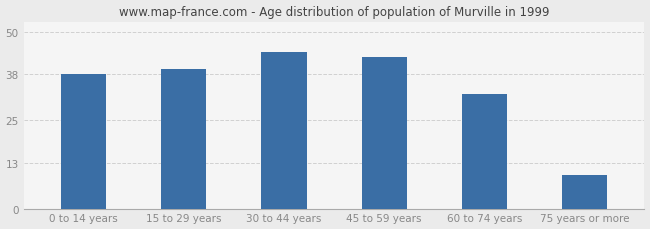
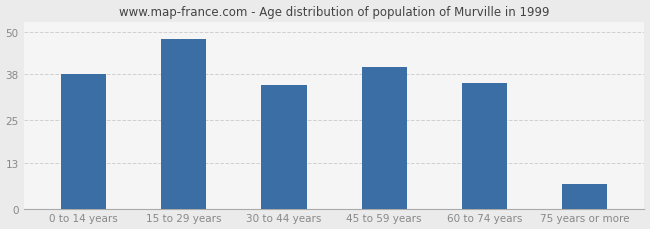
15 to 29 years: 39.5 -> 48.0
30 to 44 years: 44.5 -> 35.0
45 to 59 years: 43.0 -> 40.0
60 to 74 years: 32.5 -> 35.5
75 years or more: 9.5 -> 7.0
